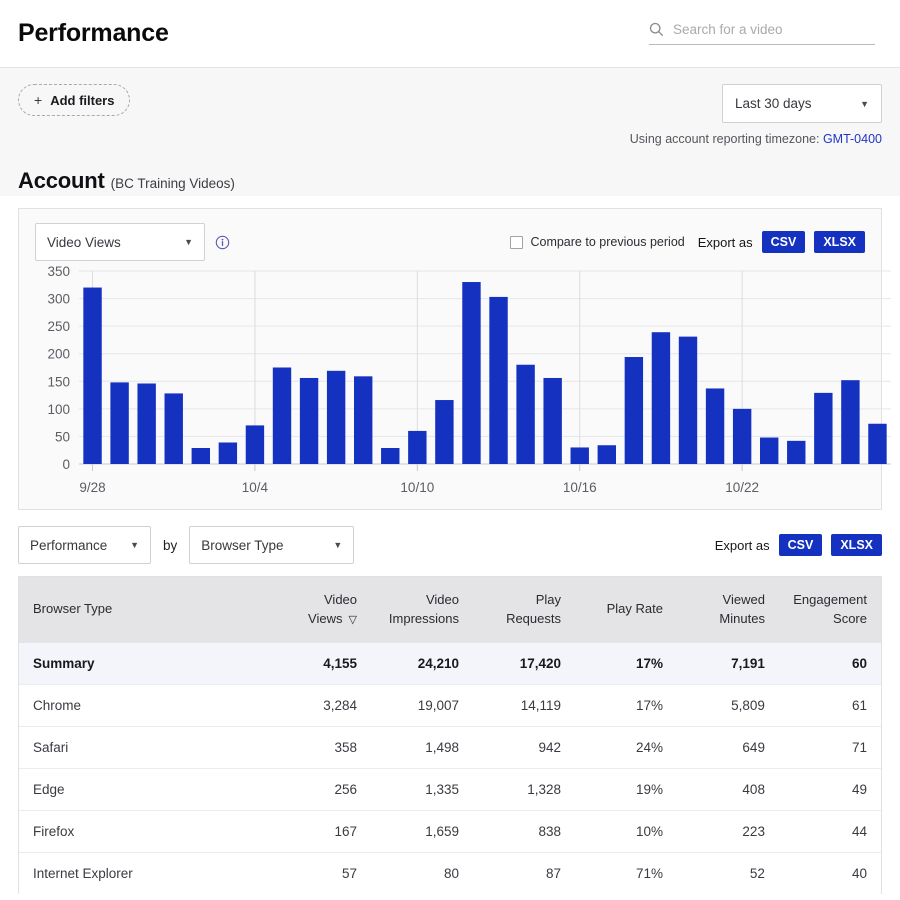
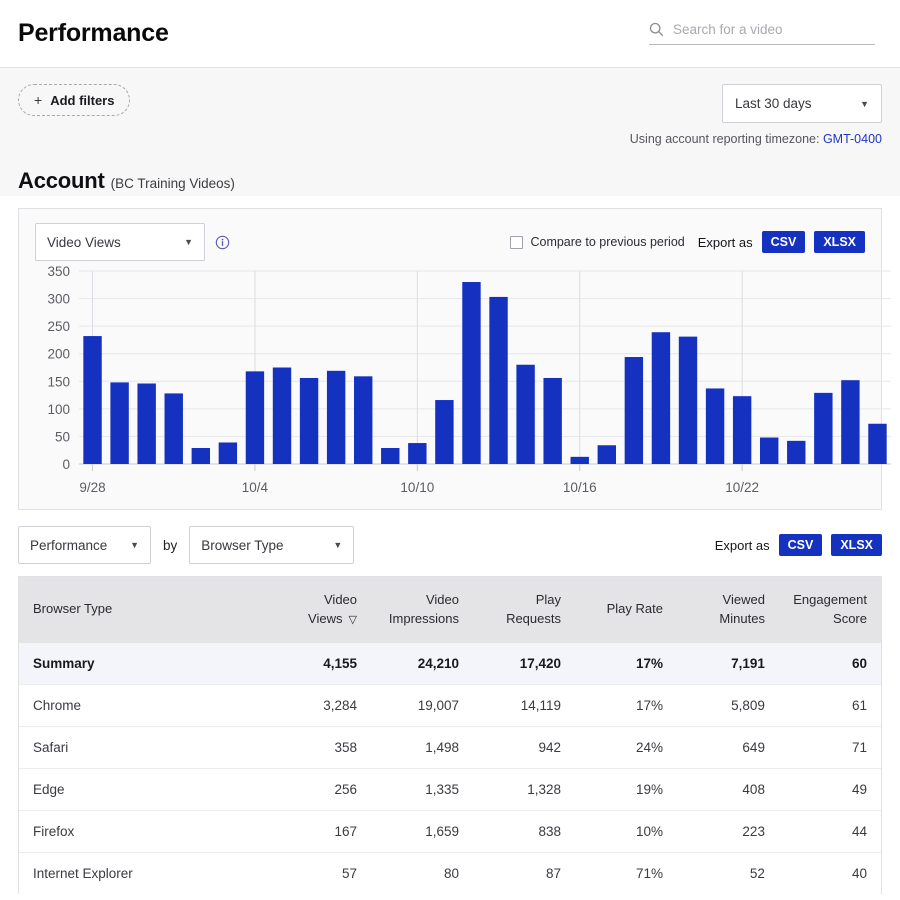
9/28: 320 -> 230
10/4: 70 -> 170
10/10: 60 -> 40
10/16: 30 -> 10
10/22: 100 -> 120
